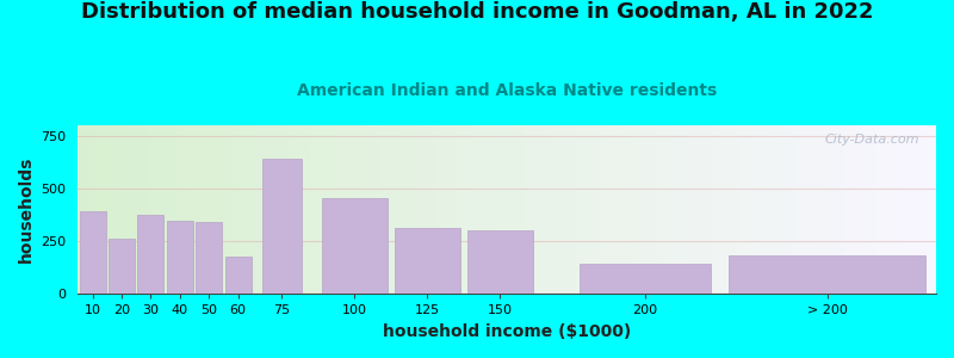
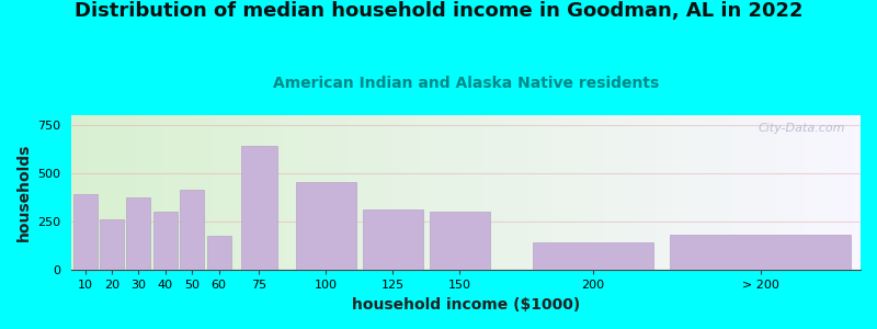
40: 350 -> 300
50: 340 -> 420
